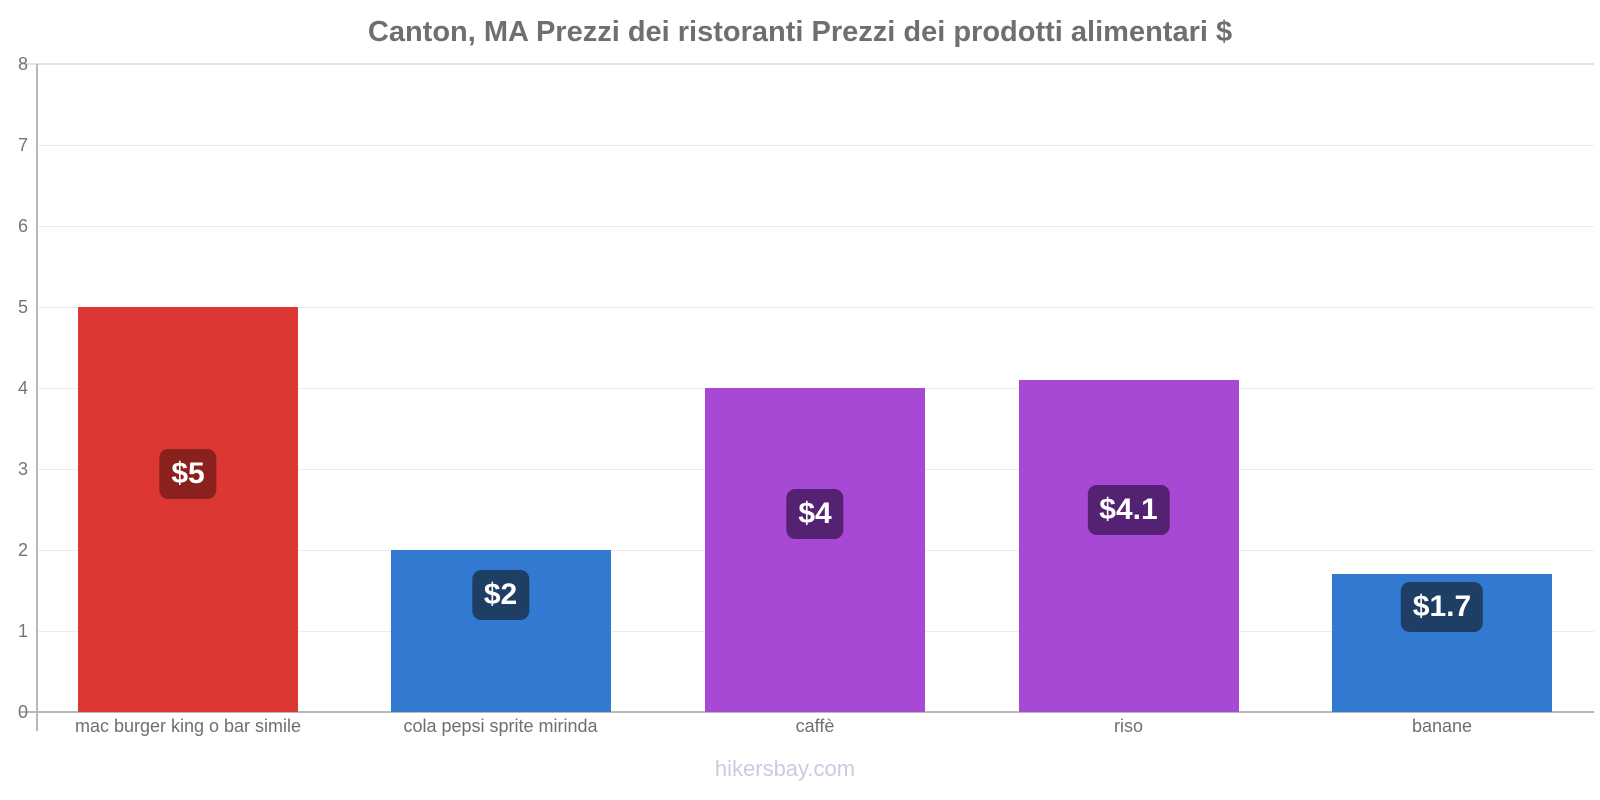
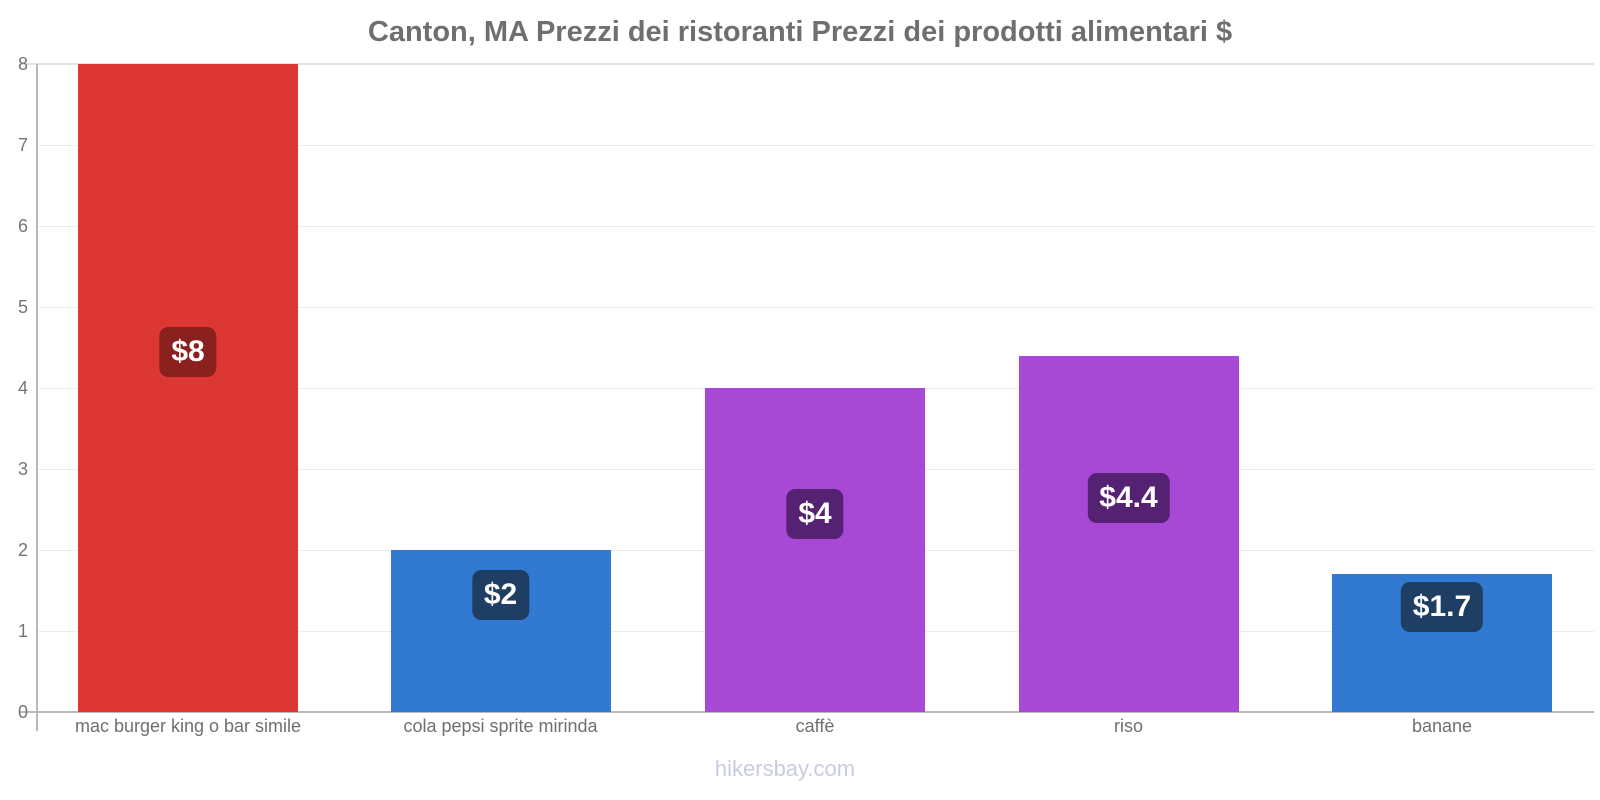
mac burger king o bar simile: $5 -> $8
riso: $4.1 -> $4.4
